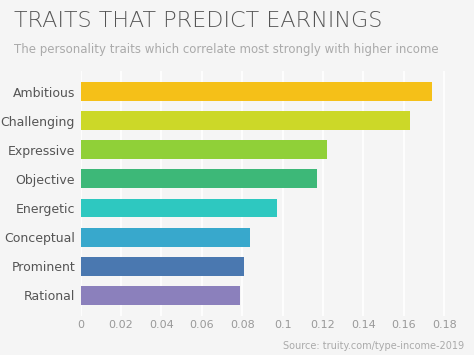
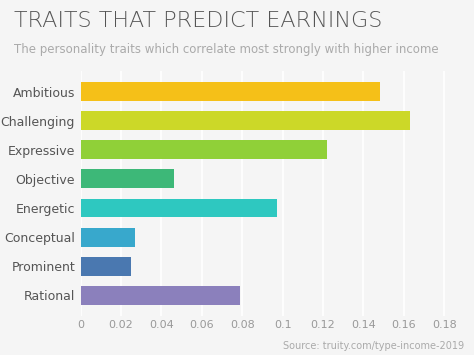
Ambitious: 0.174 -> 0.148
Objective: 0.117 -> 0.046
Conceptual: 0.084 -> 0.027
Prominent: 0.081 -> 0.025
